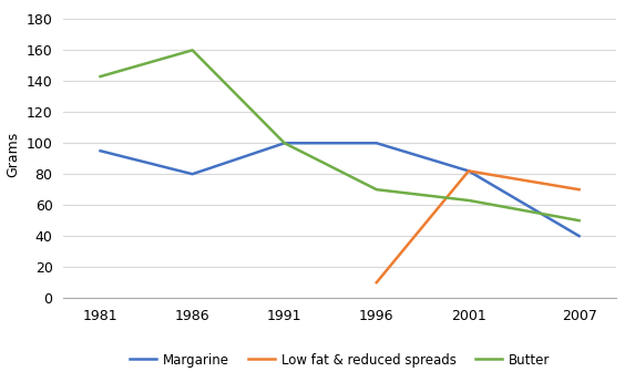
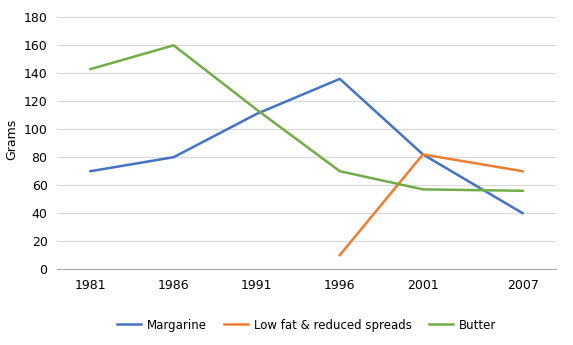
Margarine/1981: 95 -> 70
Margarine/1991: 100 -> 111
Butter/1991: 100 -> 114
Margarine/1996: 100 -> 136
Butter/2001: 63 -> 57
Butter/2007: 50 -> 56
